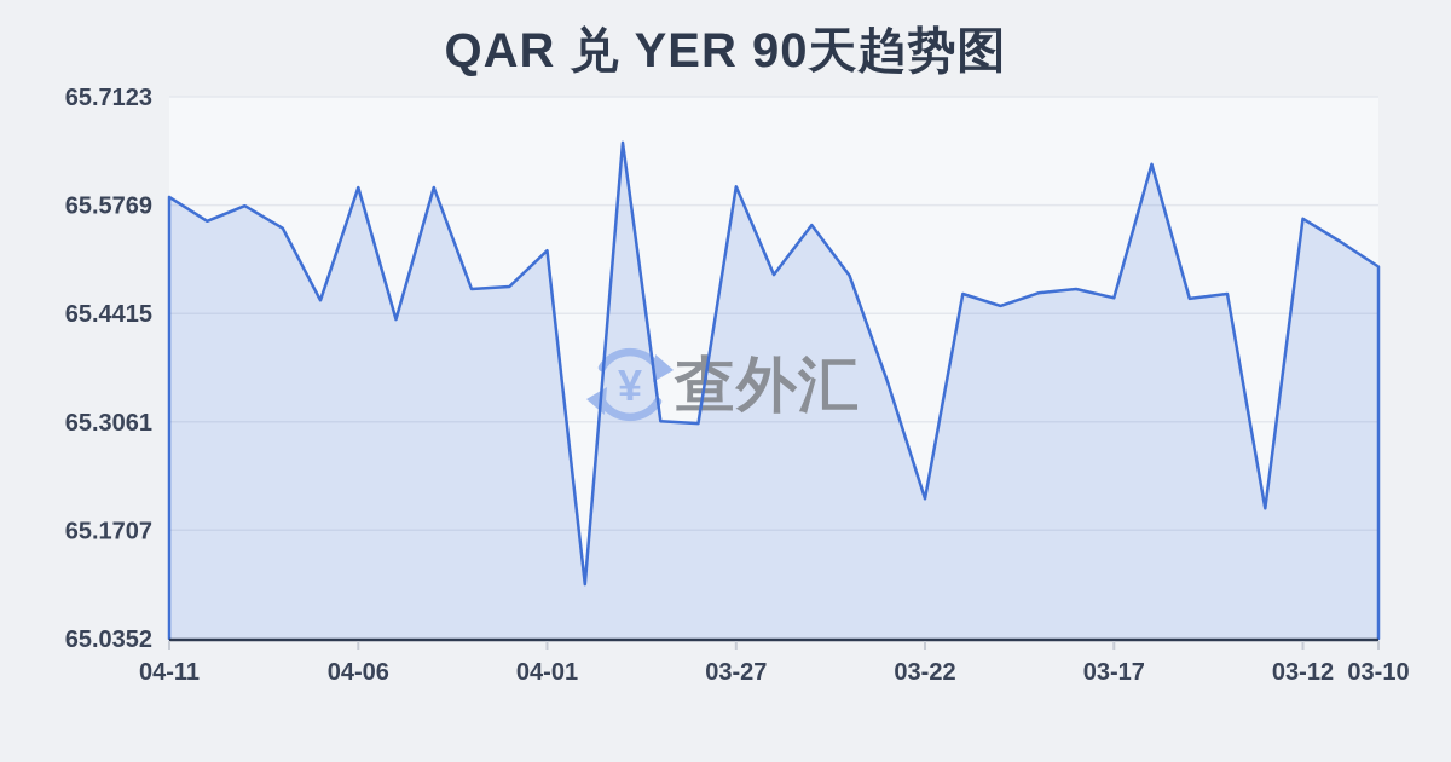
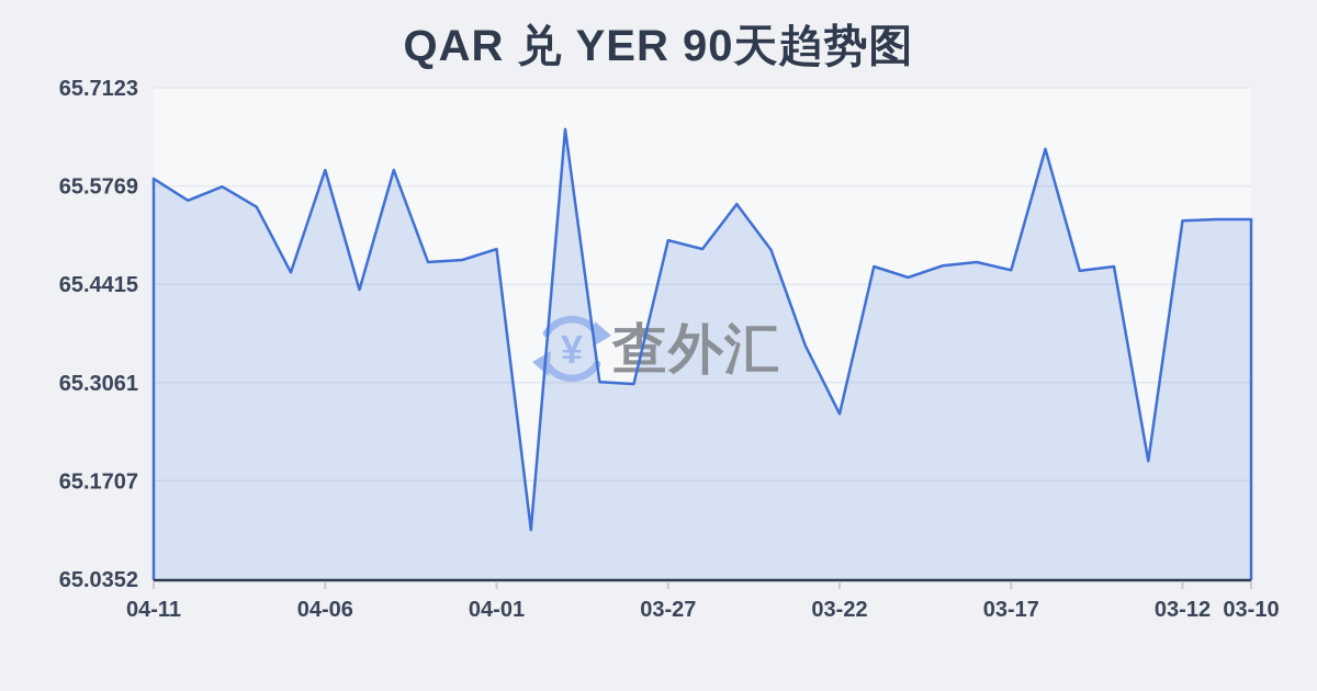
04-01: 65.52 -> 65.49
03-27: 65.60 -> 65.50
03-22: 65.21 -> 65.26
03-12: 65.56 -> 65.53
03-10: 65.50 -> 65.53
